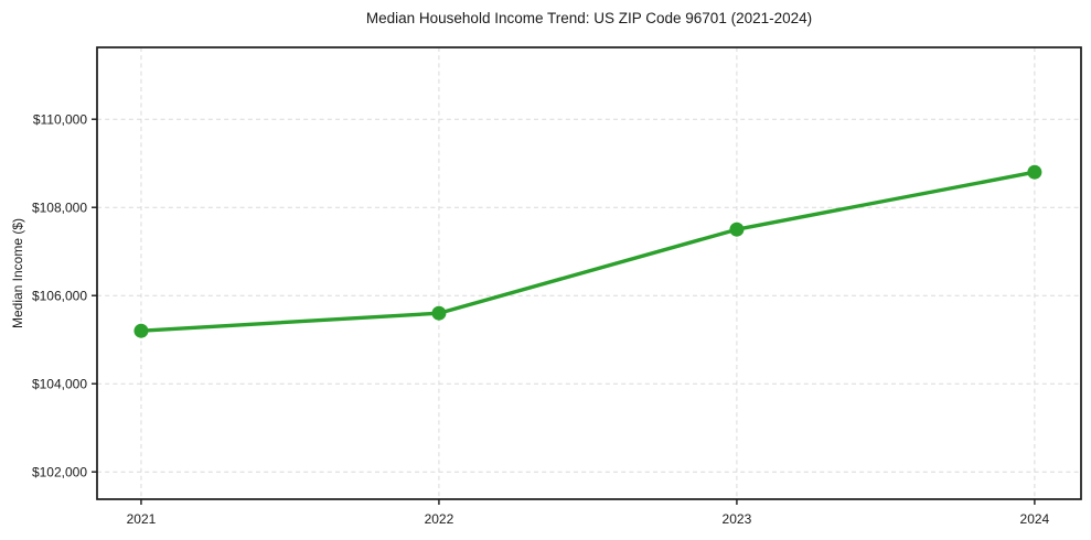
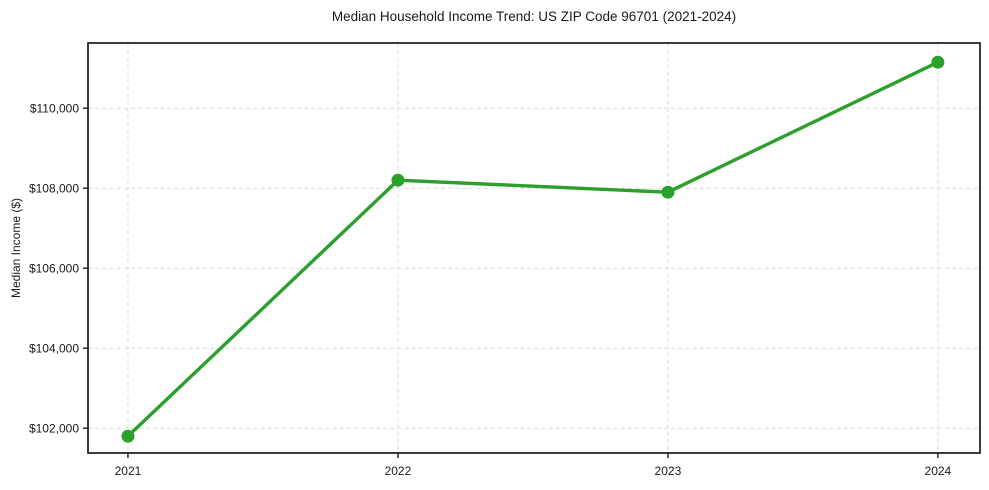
2021: $105200 -> $101800
2022: $105600 -> $108200
2023: $107500 -> $107900
2024: $108800 -> $111200
